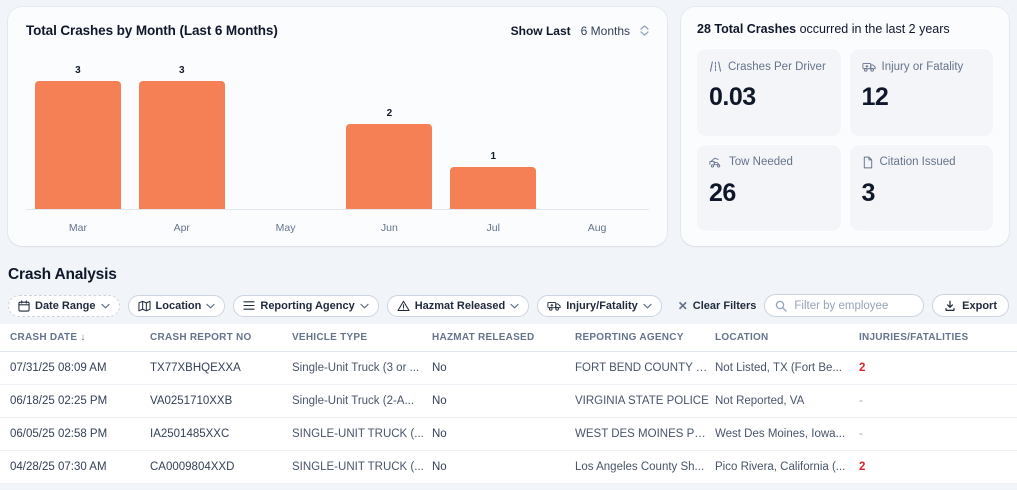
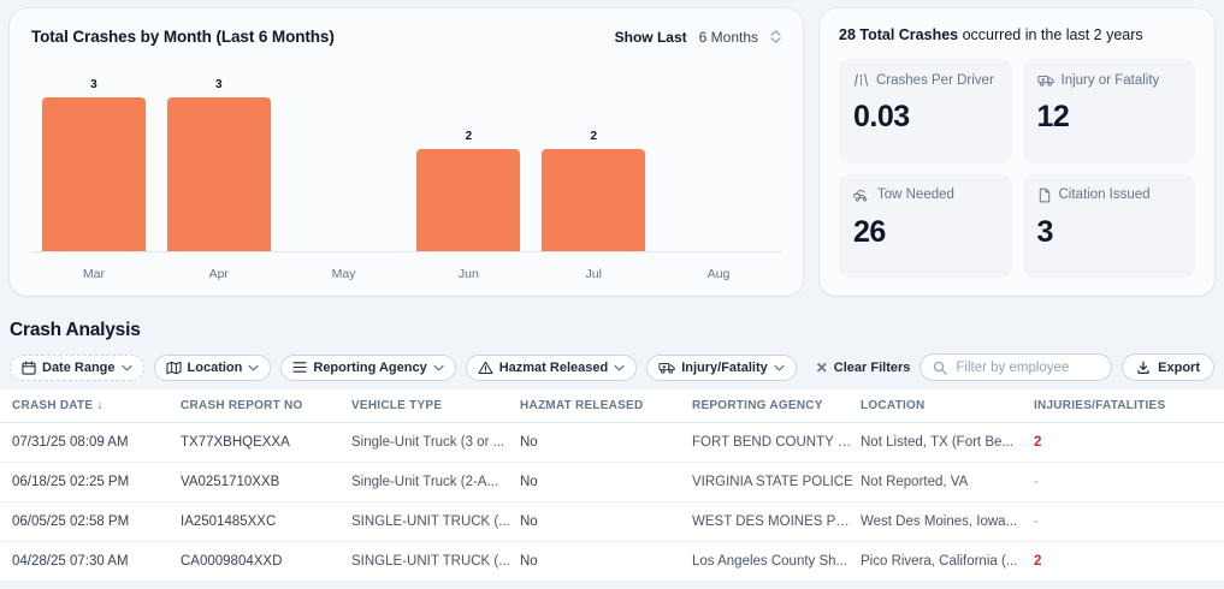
Jul: 1 -> 2
